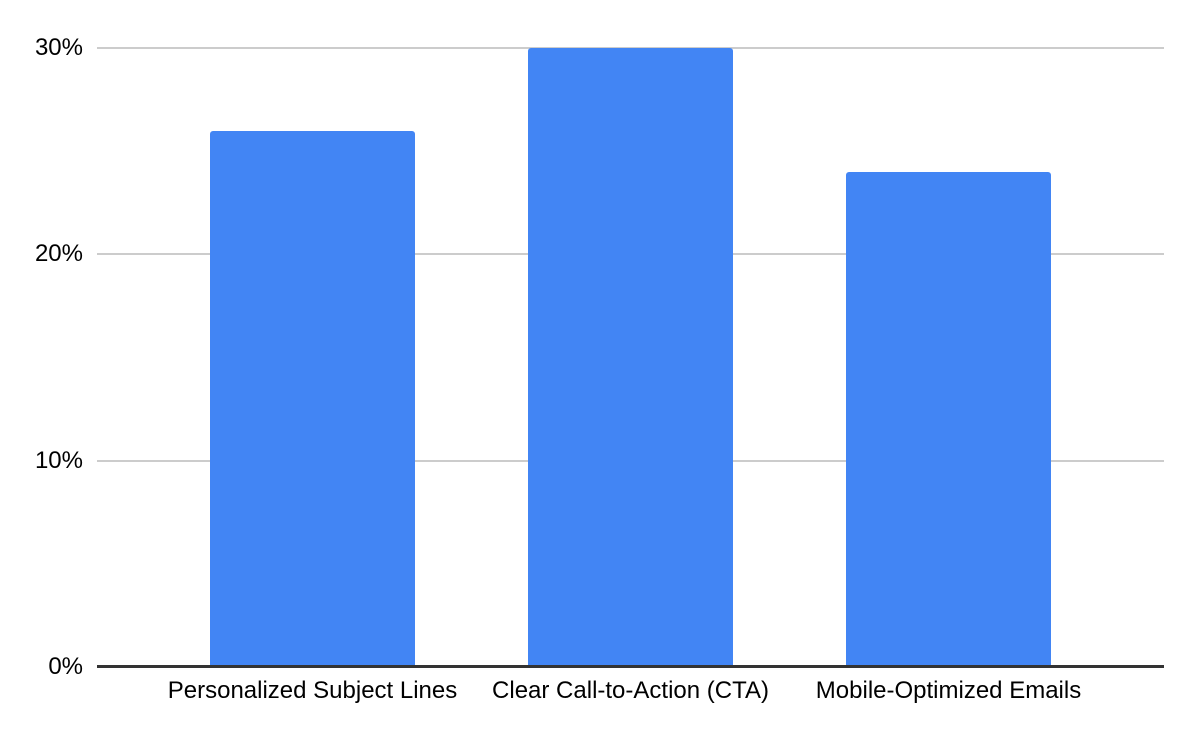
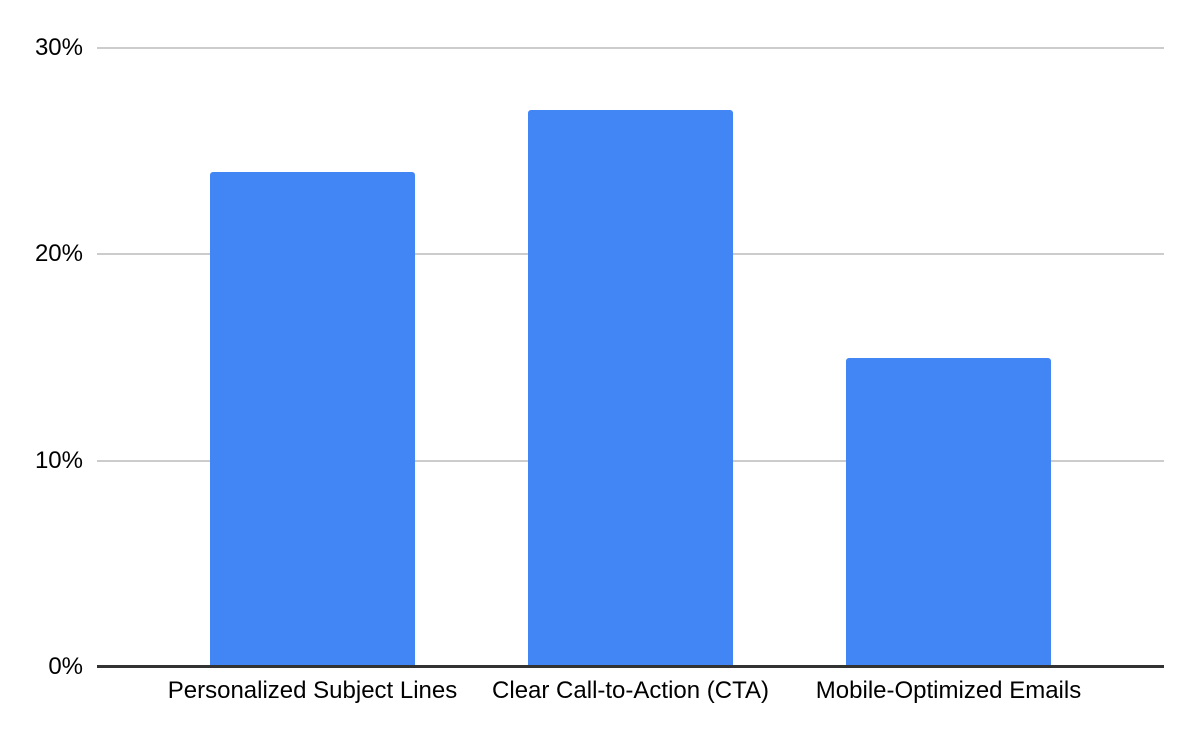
Personalized Subject Lines: 26% -> 24%
Clear Call-to-Action (CTA): 30% -> 27%
Mobile-Optimized Emails: 24% -> 15%
